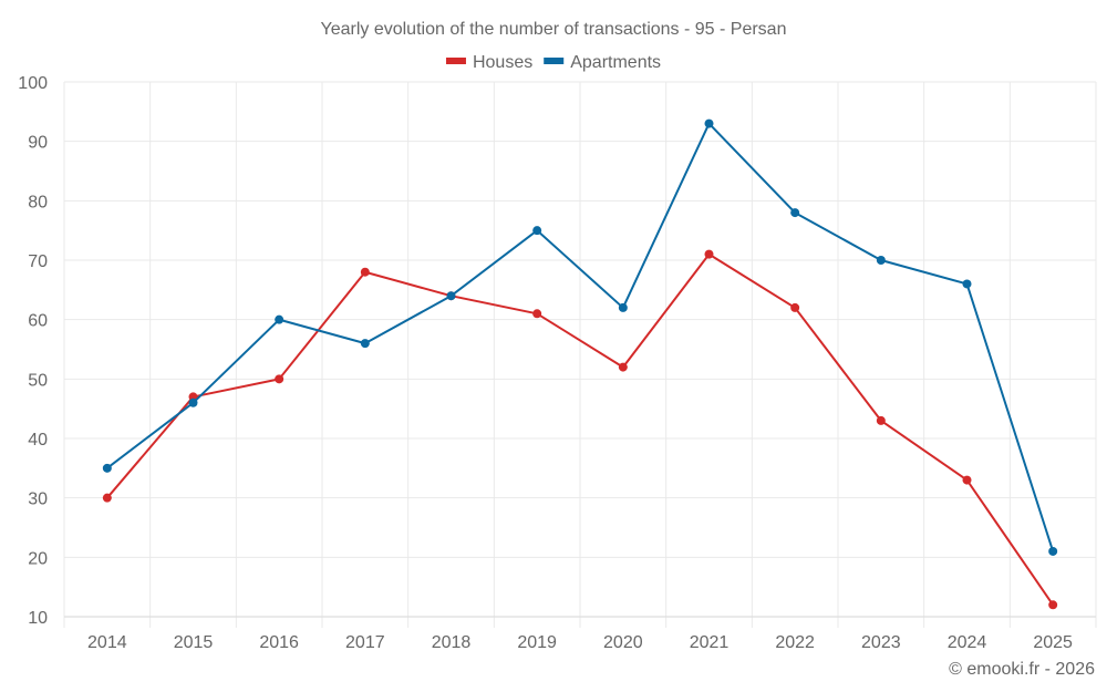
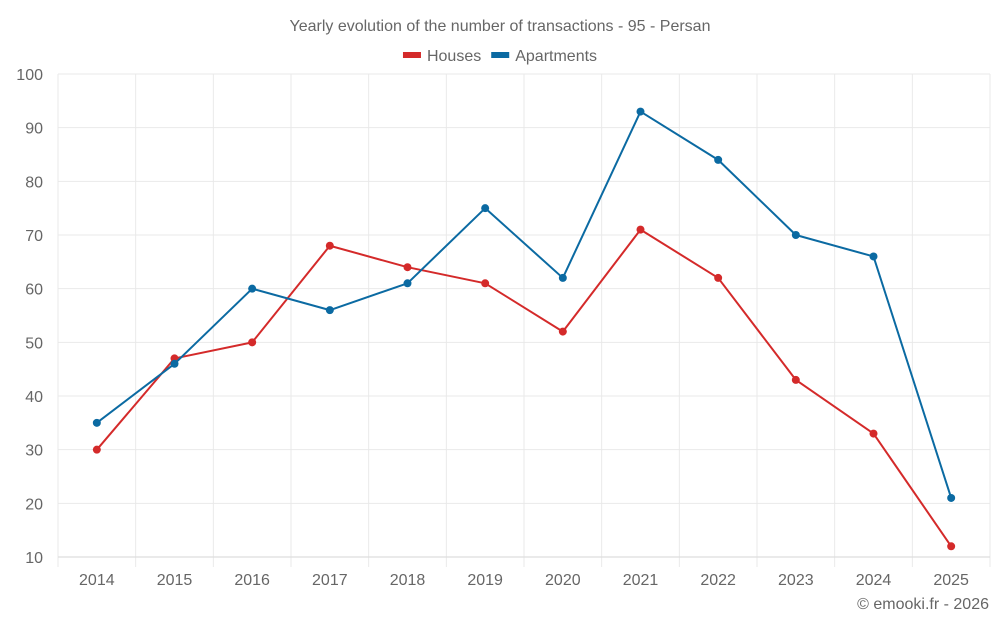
Apartments/2018: 64 -> 61
Apartments/2022: 78 -> 84
